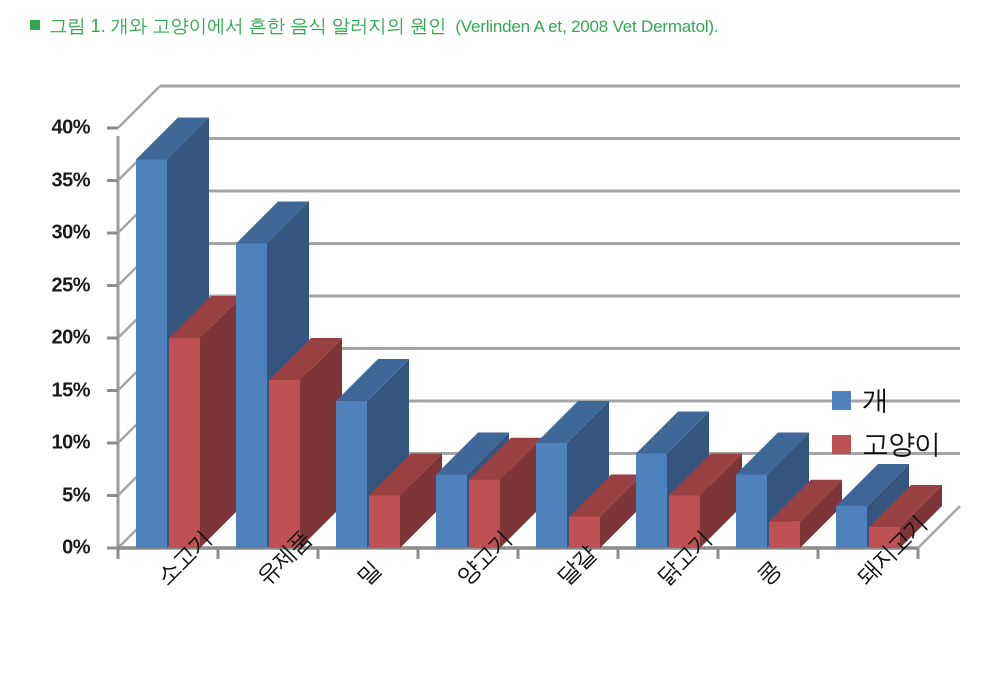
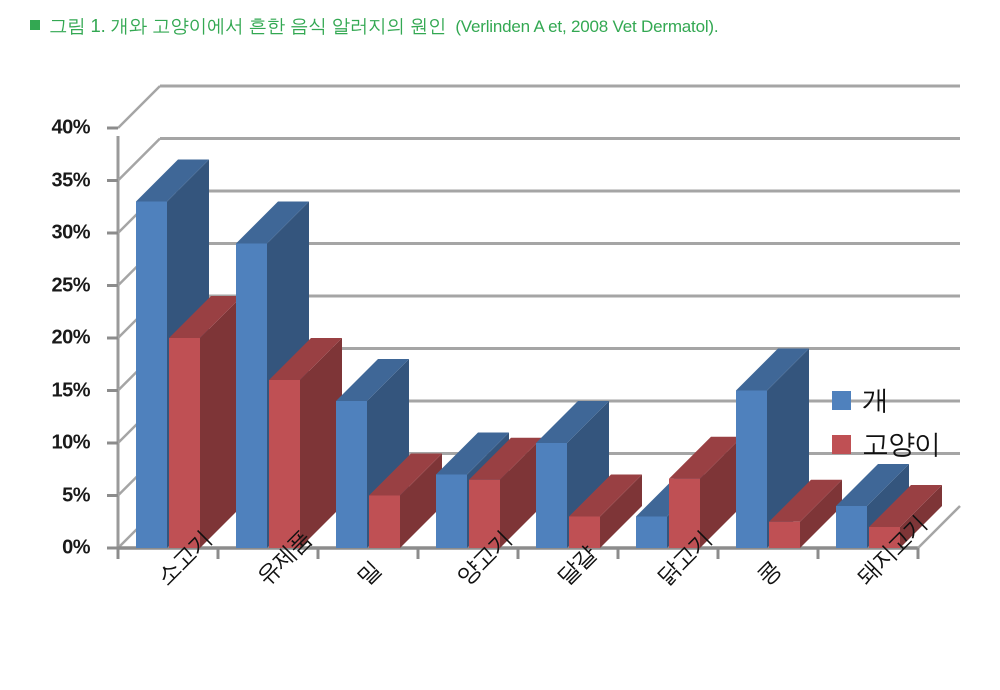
개/소고기: 37% -> 33%
개/닭고기: 9% -> 3%
고양이/닭고기: 5.0% -> 6.6%
개/콩: 7% -> 15%
